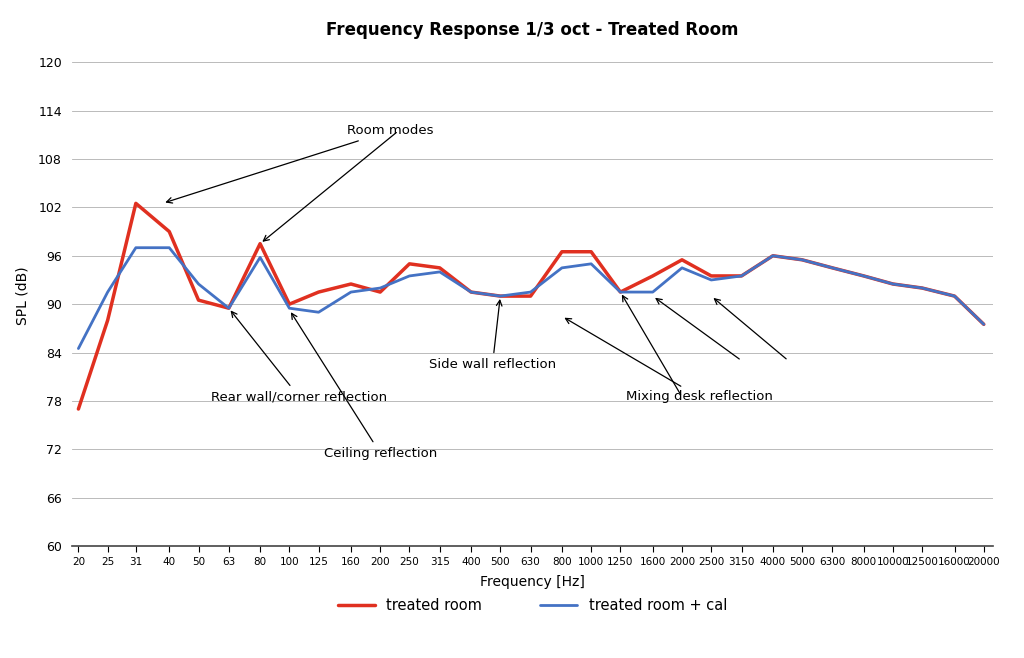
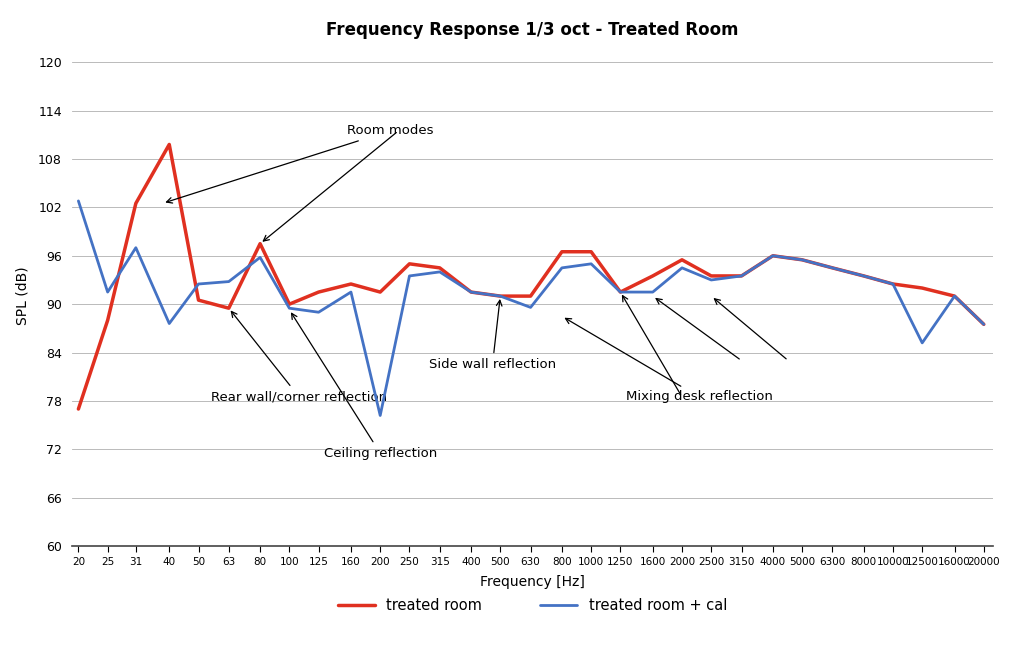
treated room + cal/20: 84.5 -> 102.8
treated room + cal/40: 97.0 -> 87.6
treated room/40: 99.0 -> 109.8
treated room + cal/63: 89.5 -> 92.8
treated room + cal/200: 92.0 -> 76.2
treated room + cal/630: 91.5 -> 89.6
treated room + cal/12500: 92.0 -> 85.2
